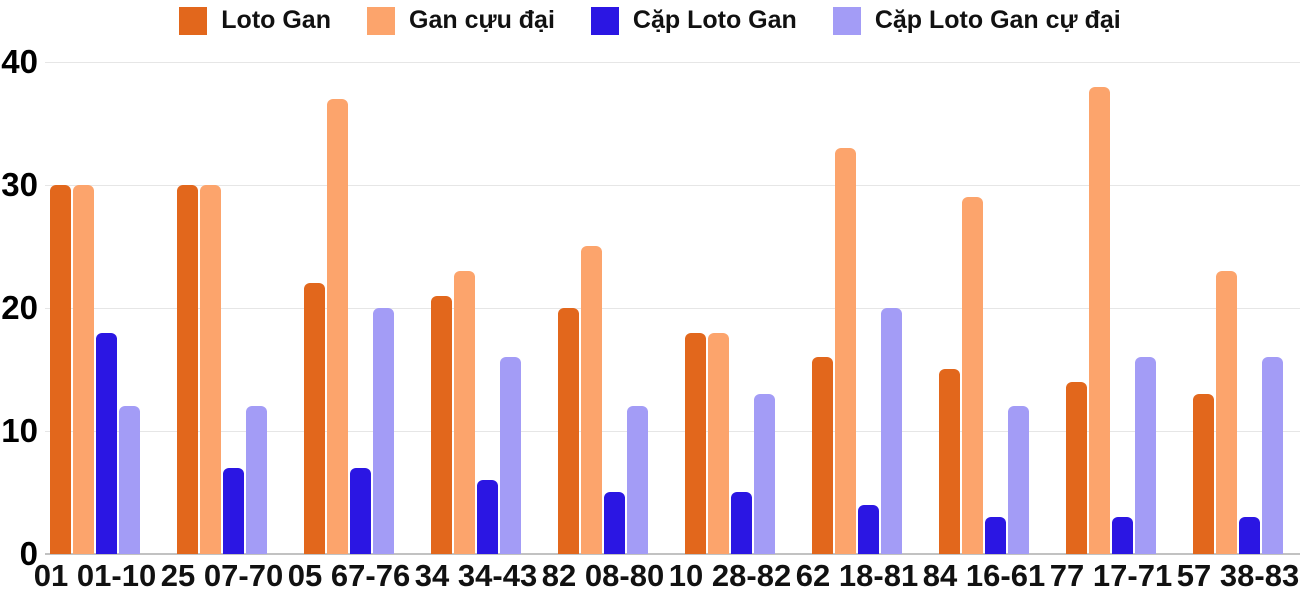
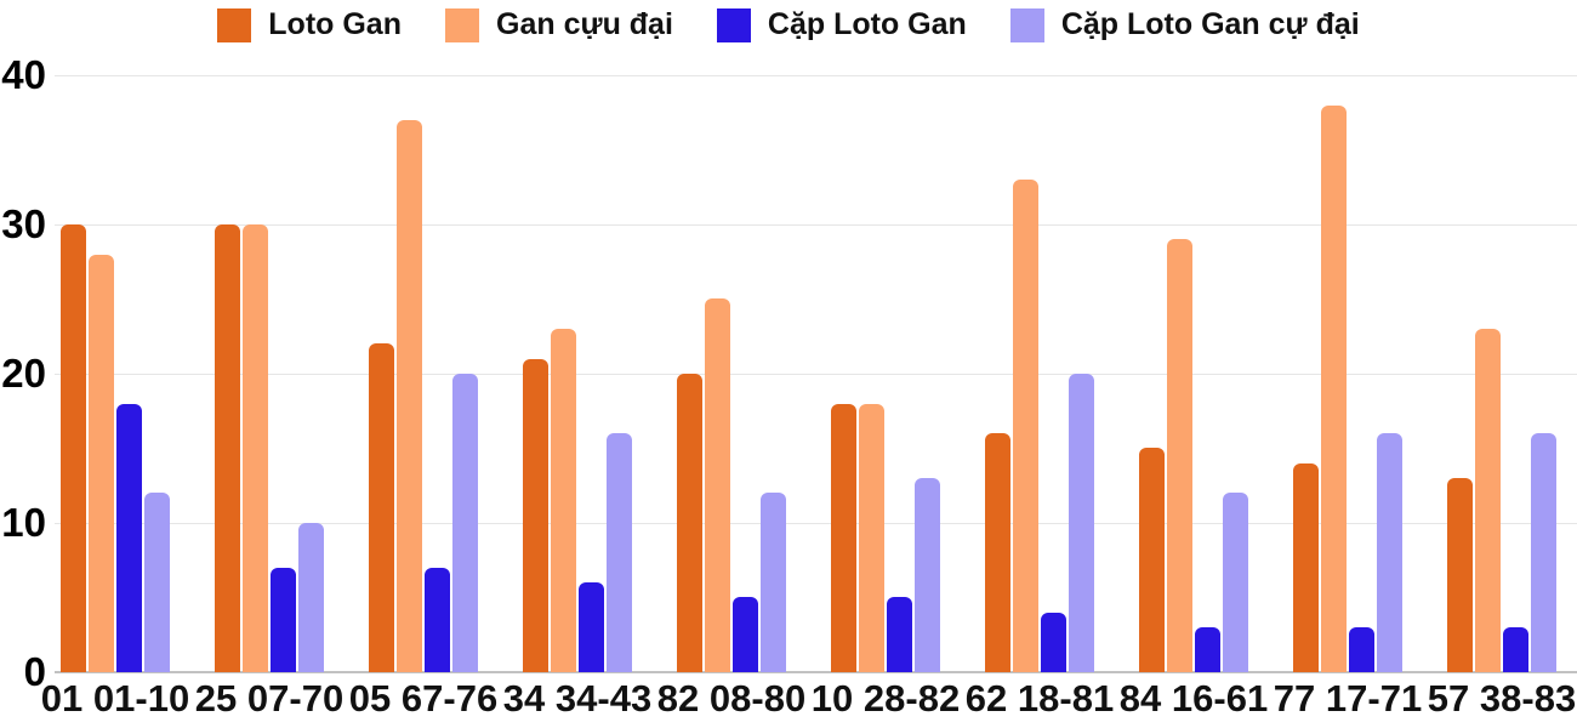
Gan cựu đại/01 01-10: 30 -> 28
Cặp Loto Gan cự đại/25 07-70: 12 -> 10
